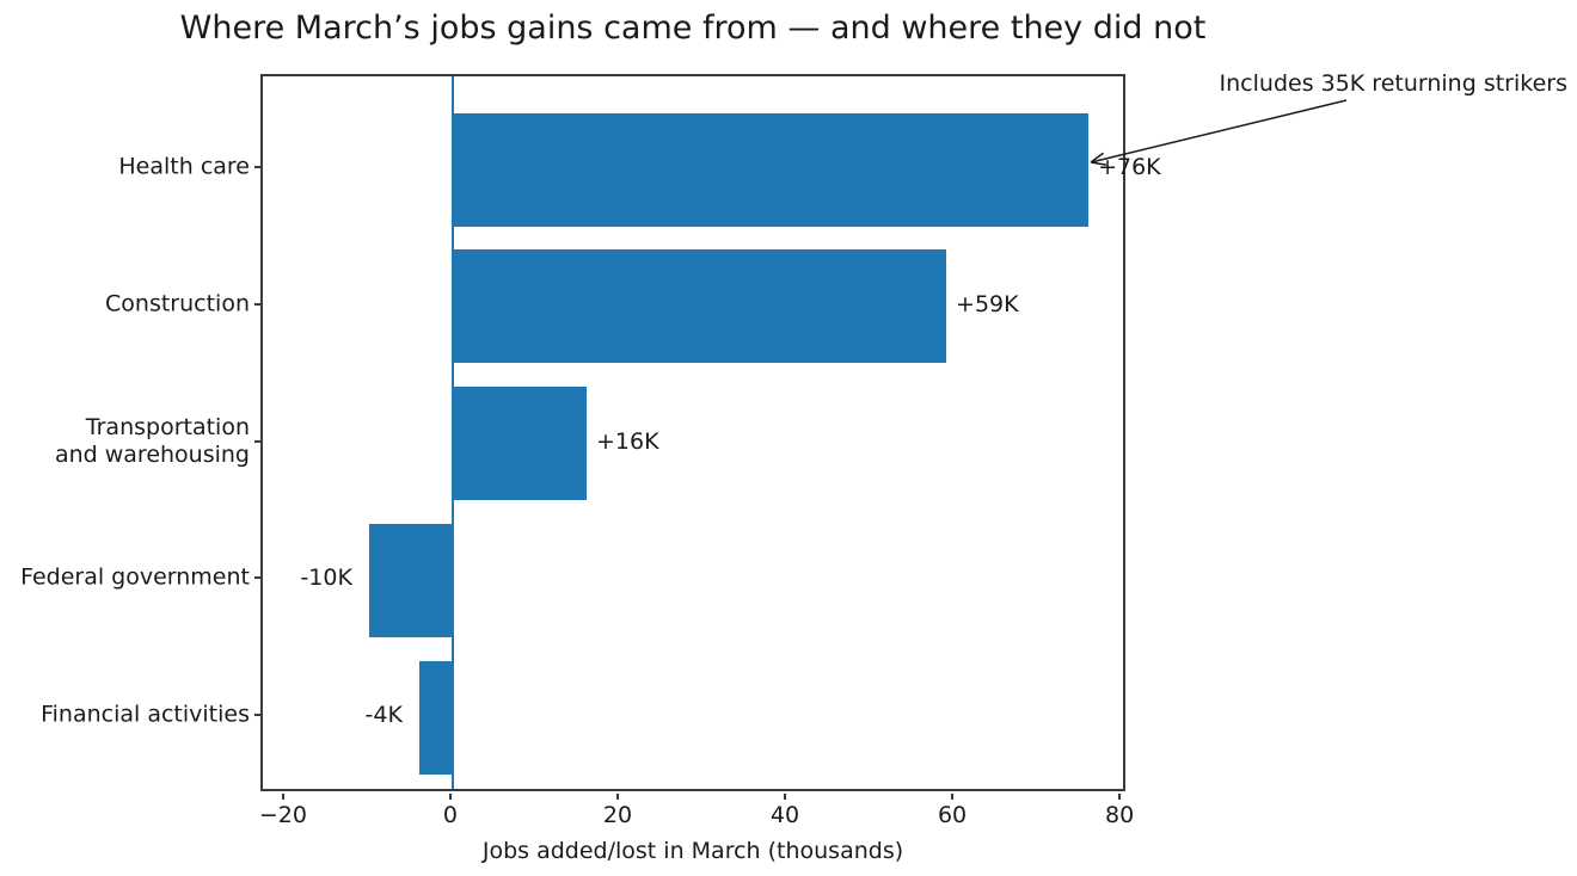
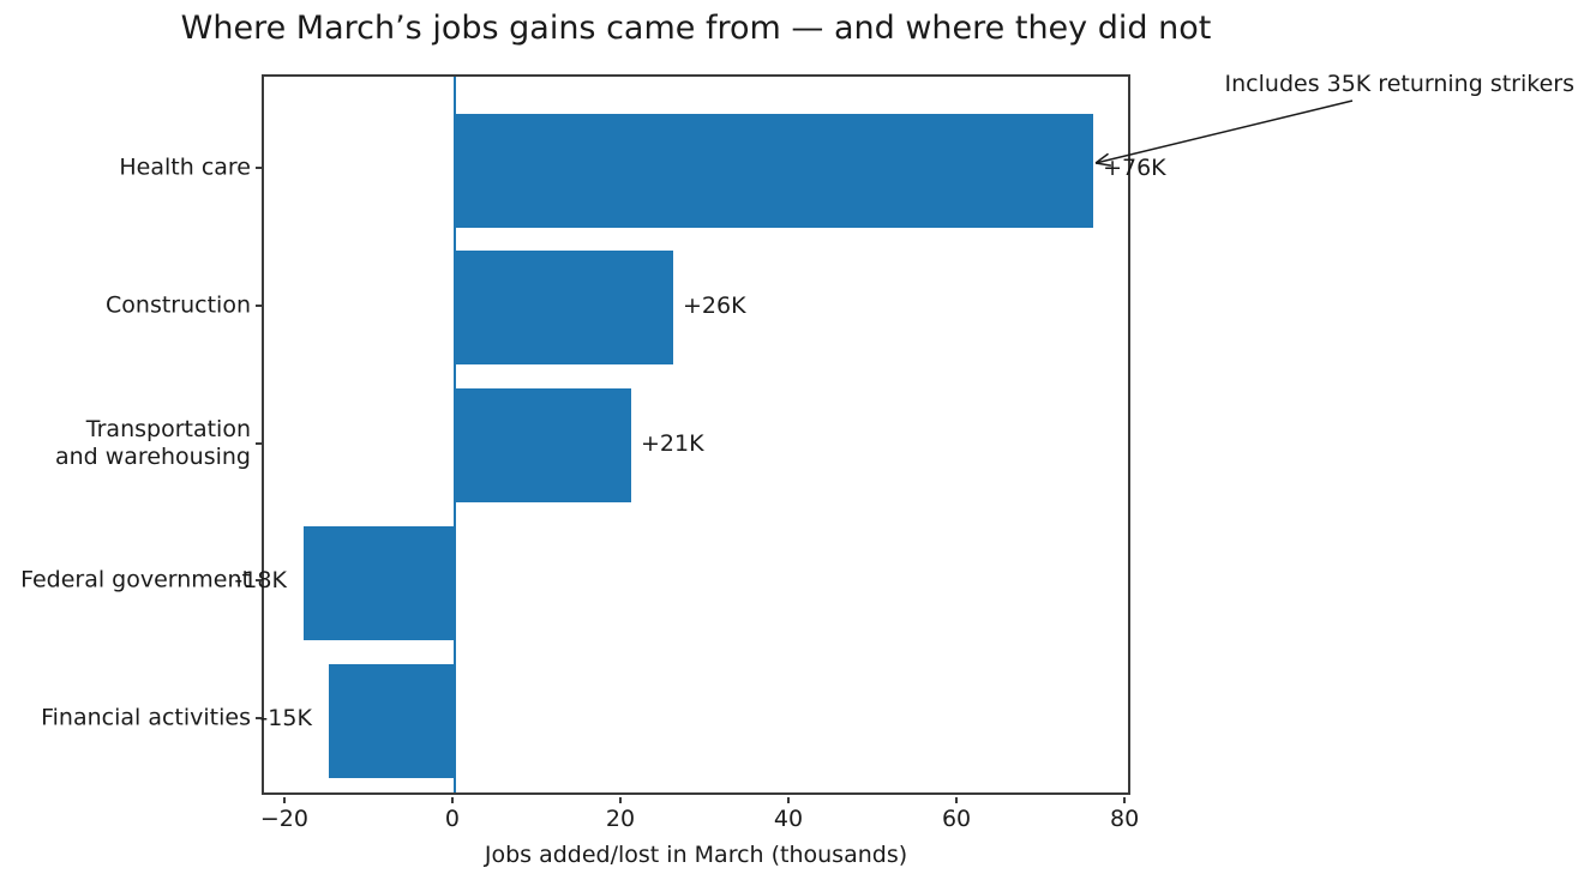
Construction: +59K -> +26K
Transportation and warehousing: +16K -> +21K
Federal government: -10K -> -18K
Financial activities: -4K -> -15K
